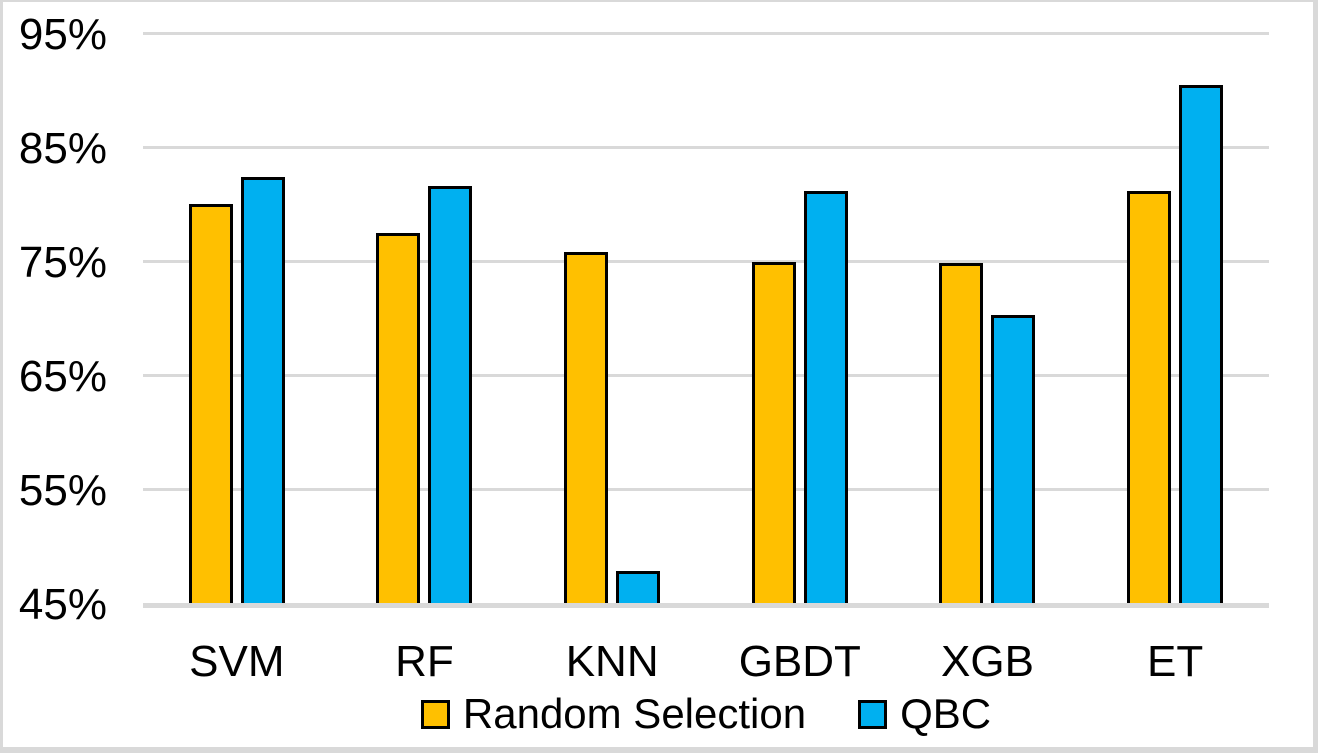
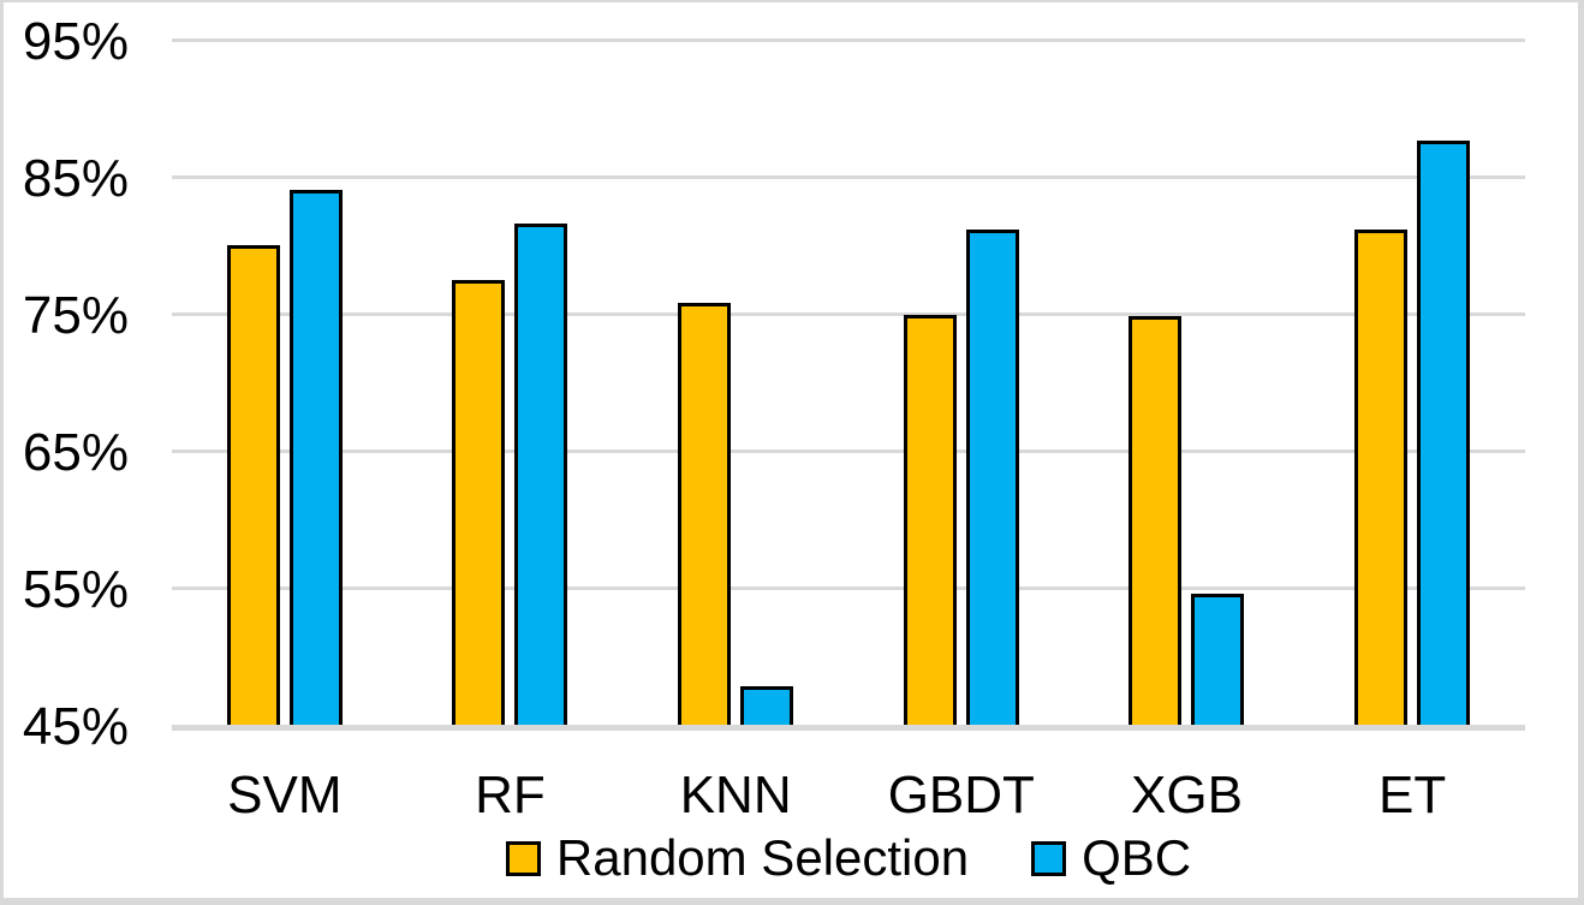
QBC/SVM: 82.4% -> 84.0%
QBC/XGB: 70.3% -> 54.6%
QBC/ET: 90.4% -> 87.6%
